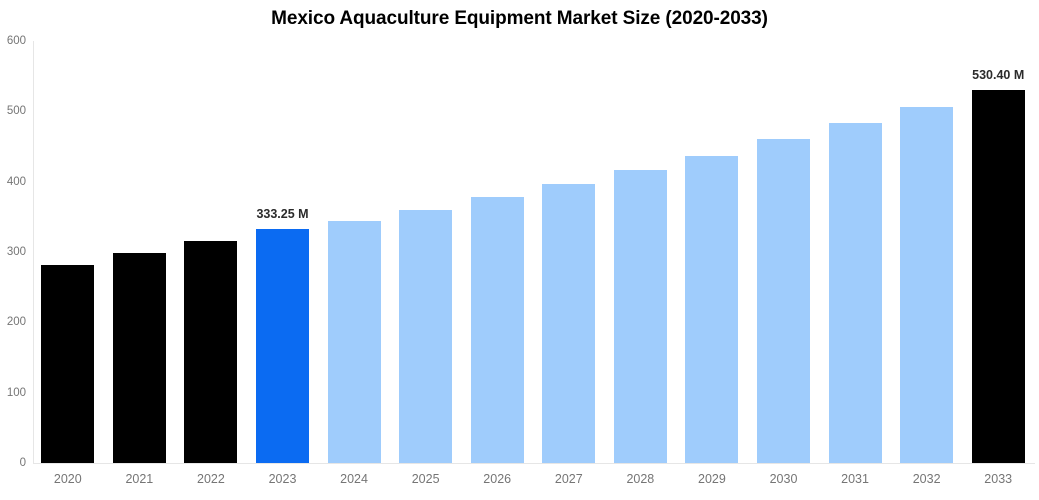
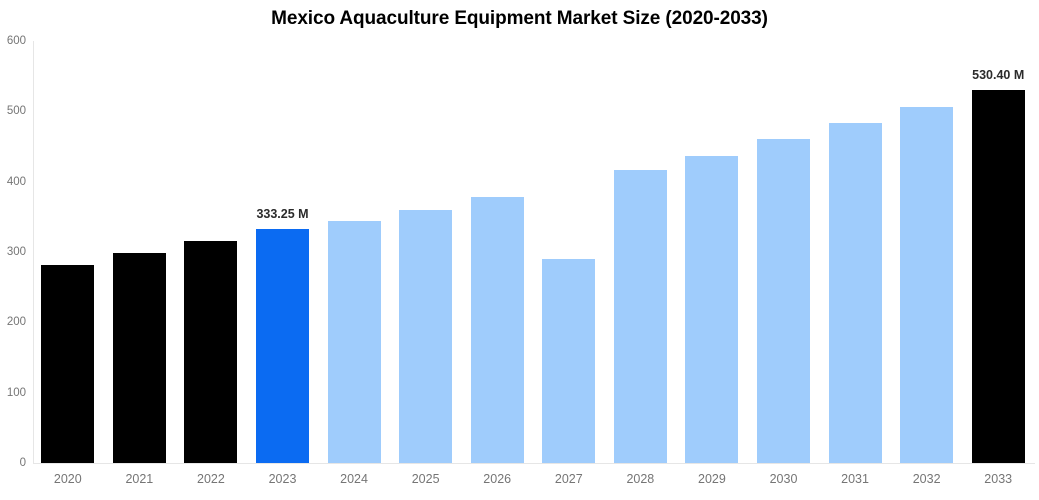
2027: 400 -> 290
